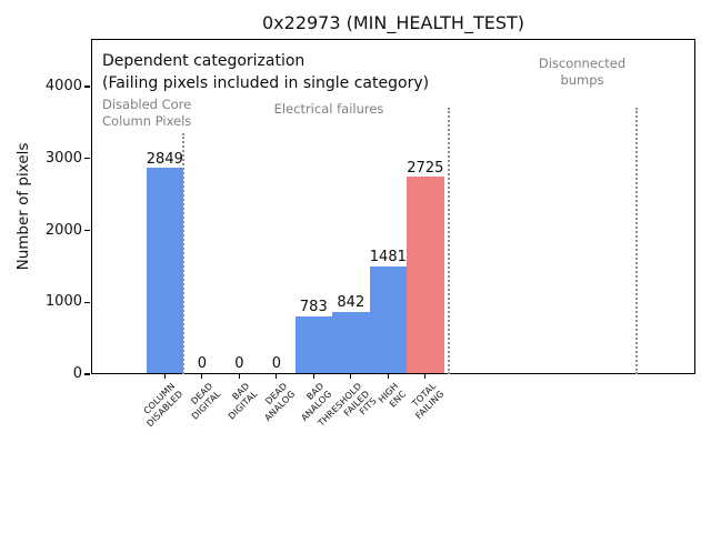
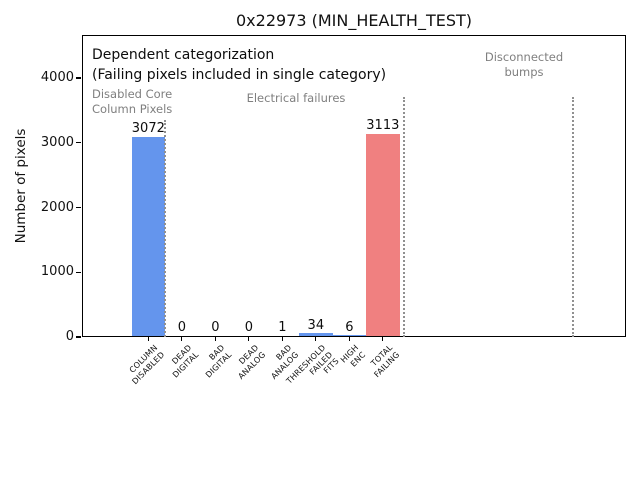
COLUMN DISABLED: 2849 -> 3072
BAD ANALOG: 783 -> 1
THRESHOLD FAILED FITS: 842 -> 34
HIGH ENC: 1481 -> 6
TOTAL FAILING: 2725 -> 3113
